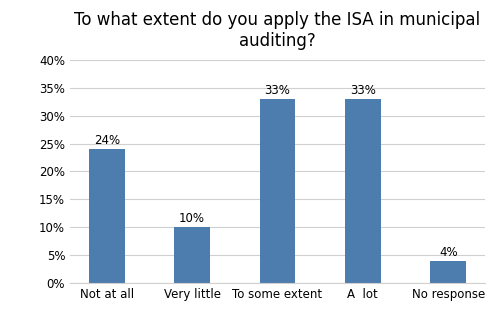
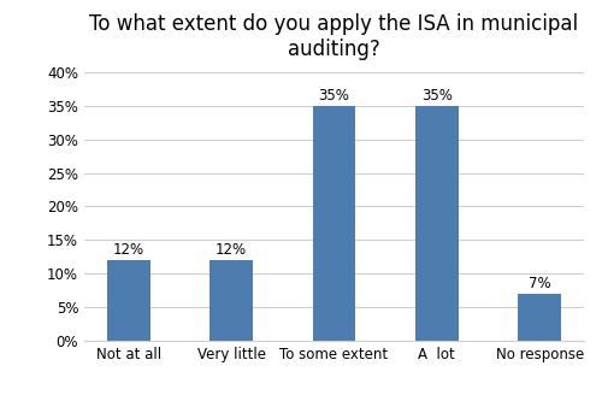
Not at all: 24% -> 12%
Very little: 10% -> 12%
To some extent: 33% -> 35%
A lot: 33% -> 35%
No response: 4% -> 7%
